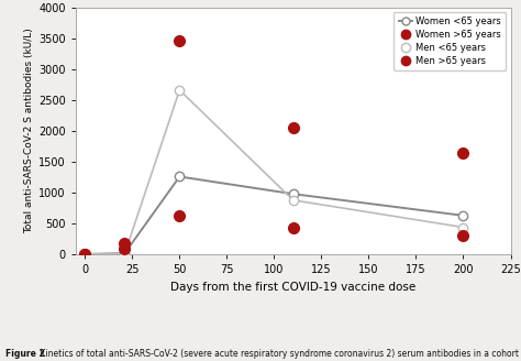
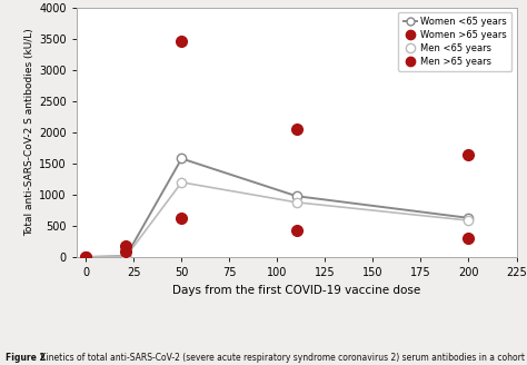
Women <65 years/50: 1260 -> 1580
Men <65 years/50: 2660 -> 1200
Men <65 years/200: 440 -> 590
